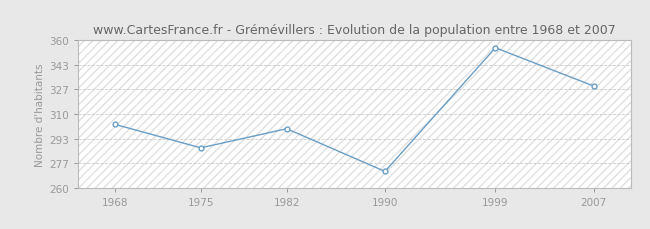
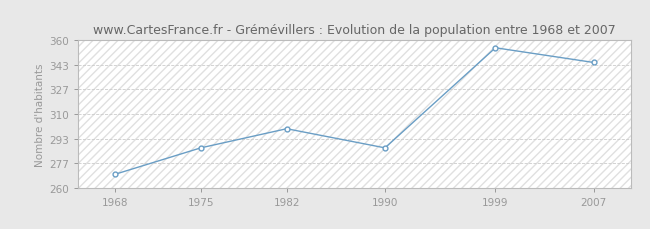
1968: 303 -> 269
1990: 271 -> 287
2007: 329 -> 345
